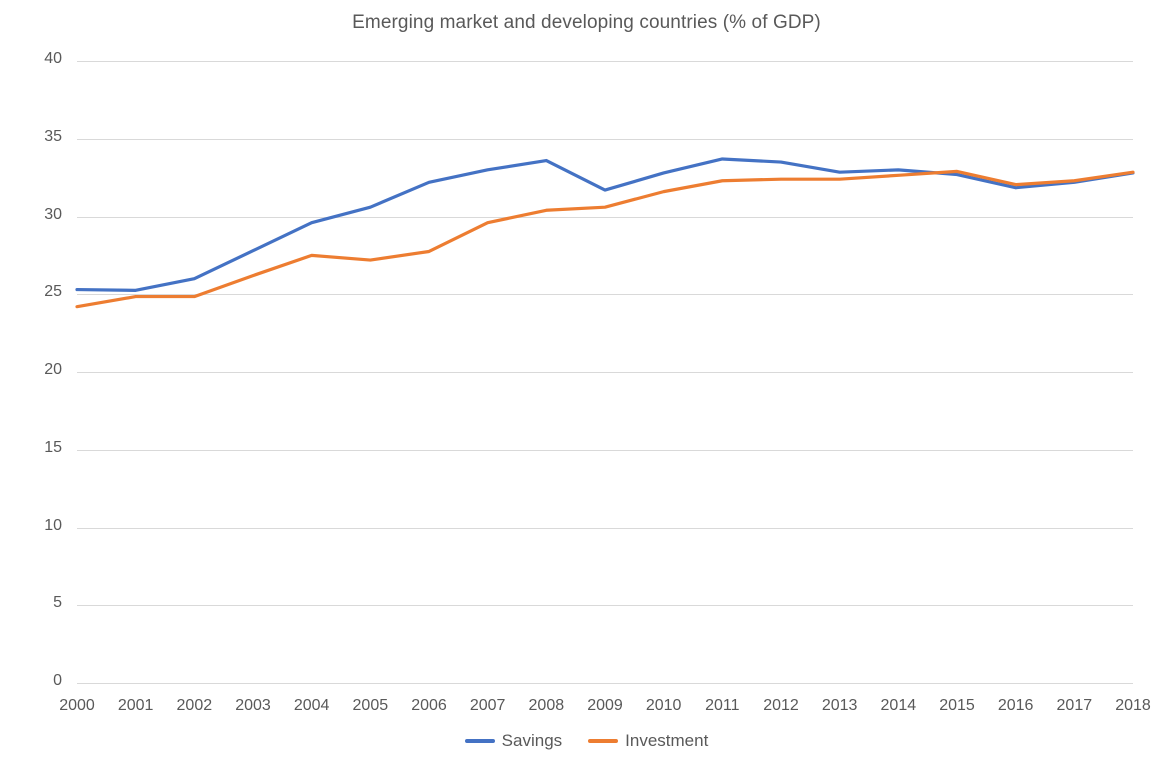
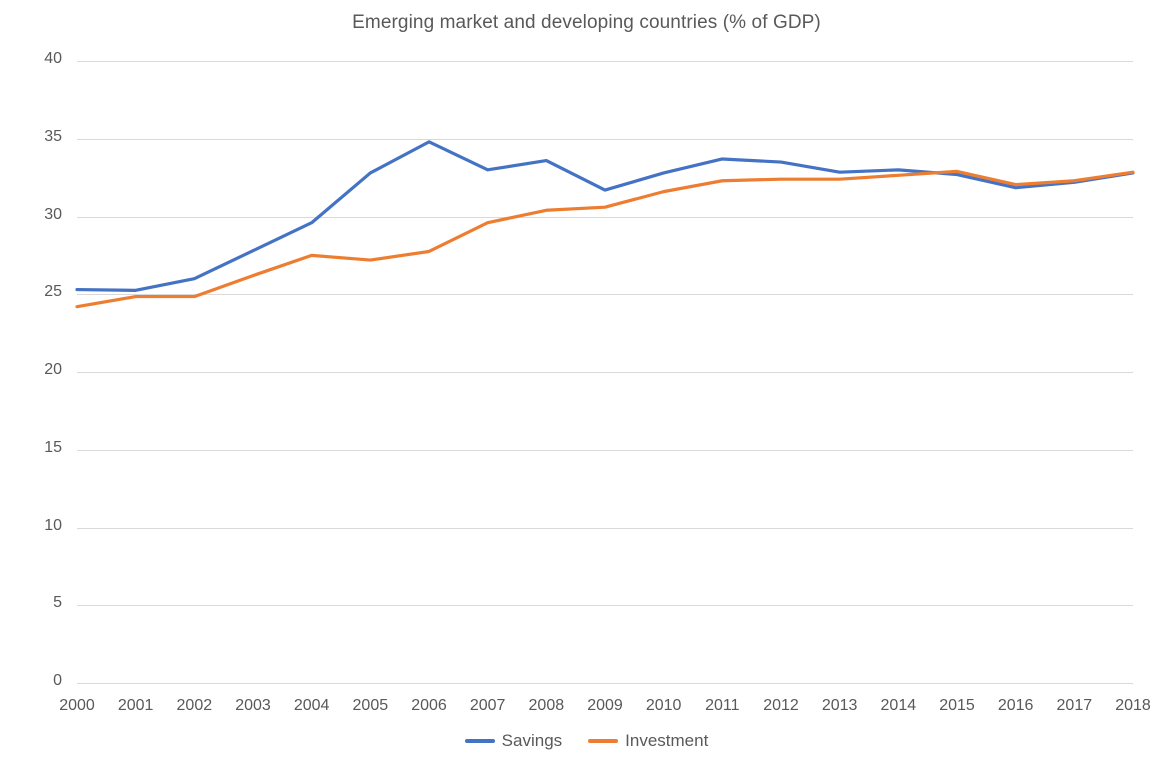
Savings/2005: 30.6 -> 32.8
Savings/2006: 32.2 -> 34.8
